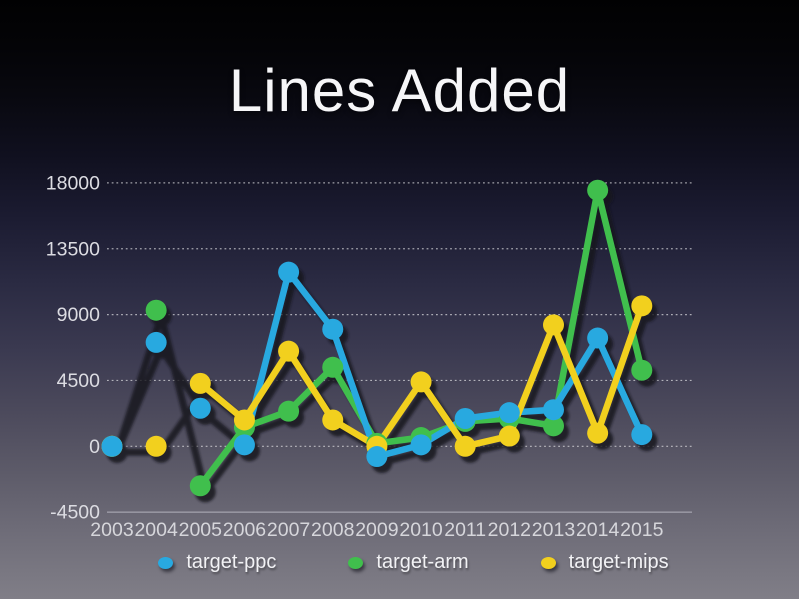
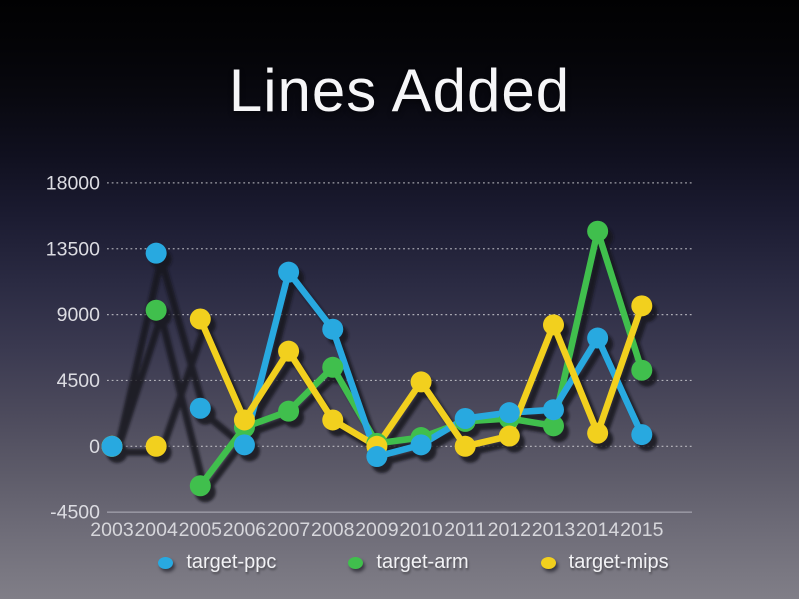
target-ppc/2004: 7100 -> 13200
target-mips/2005: 4300 -> 8700
target-arm/2014: 17500 -> 14700
